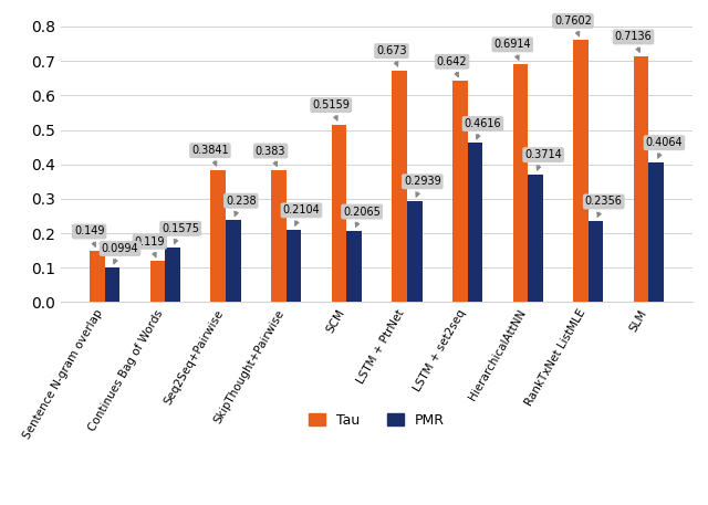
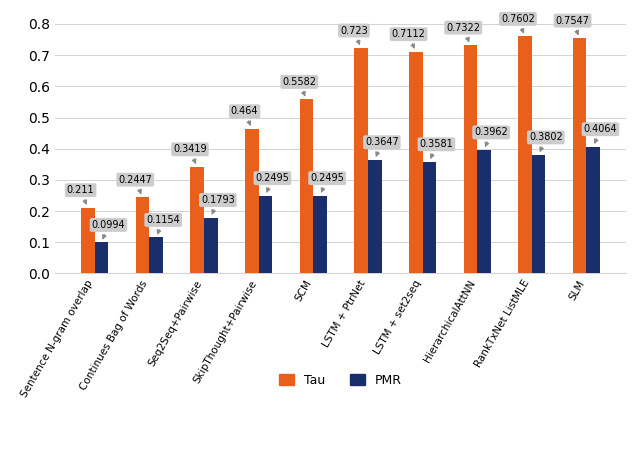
Tau/Sentence N-gram overlap: 0.149 -> 0.211
Tau/Continues Bag of Words: 0.119 -> 0.2447
PMR/Continues Bag of Words: 0.1575 -> 0.1154
Tau/Seq2Seq+Pairwise: 0.3841 -> 0.3419
PMR/Seq2Seq+Pairwise: 0.238 -> 0.1793
Tau/SkipThought+Pairwise: 0.383 -> 0.464
PMR/SkipThought+Pairwise: 0.2104 -> 0.2495
Tau/SCM: 0.5159 -> 0.5582
PMR/SCM: 0.2065 -> 0.2495
Tau/LSTM + PtrNet: 0.673 -> 0.723
PMR/LSTM + PtrNet: 0.2939 -> 0.3647
Tau/LSTM + set2seq: 0.642 -> 0.7112
PMR/LSTM + set2seq: 0.4616 -> 0.3581
Tau/HierarchicalAttNN: 0.6914 -> 0.7322
PMR/HierarchicalAttNN: 0.3714 -> 0.3962
PMR/RankTxNet ListMLE: 0.2356 -> 0.3802
Tau/SLM: 0.7136 -> 0.7547
